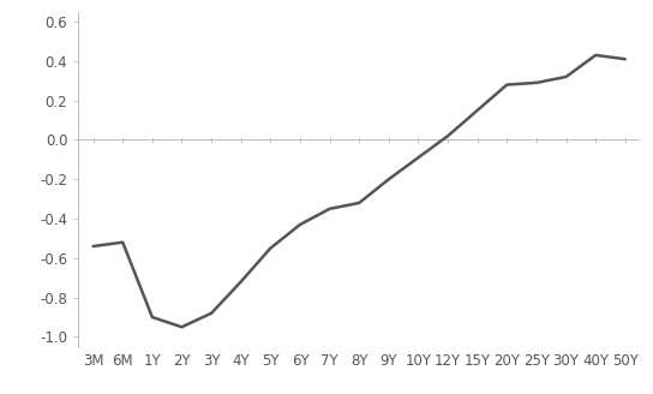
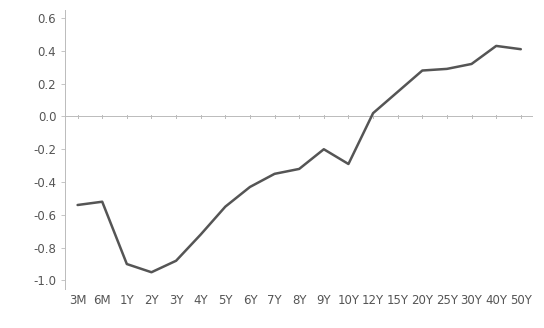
10Y: -0.09 -> -0.29
